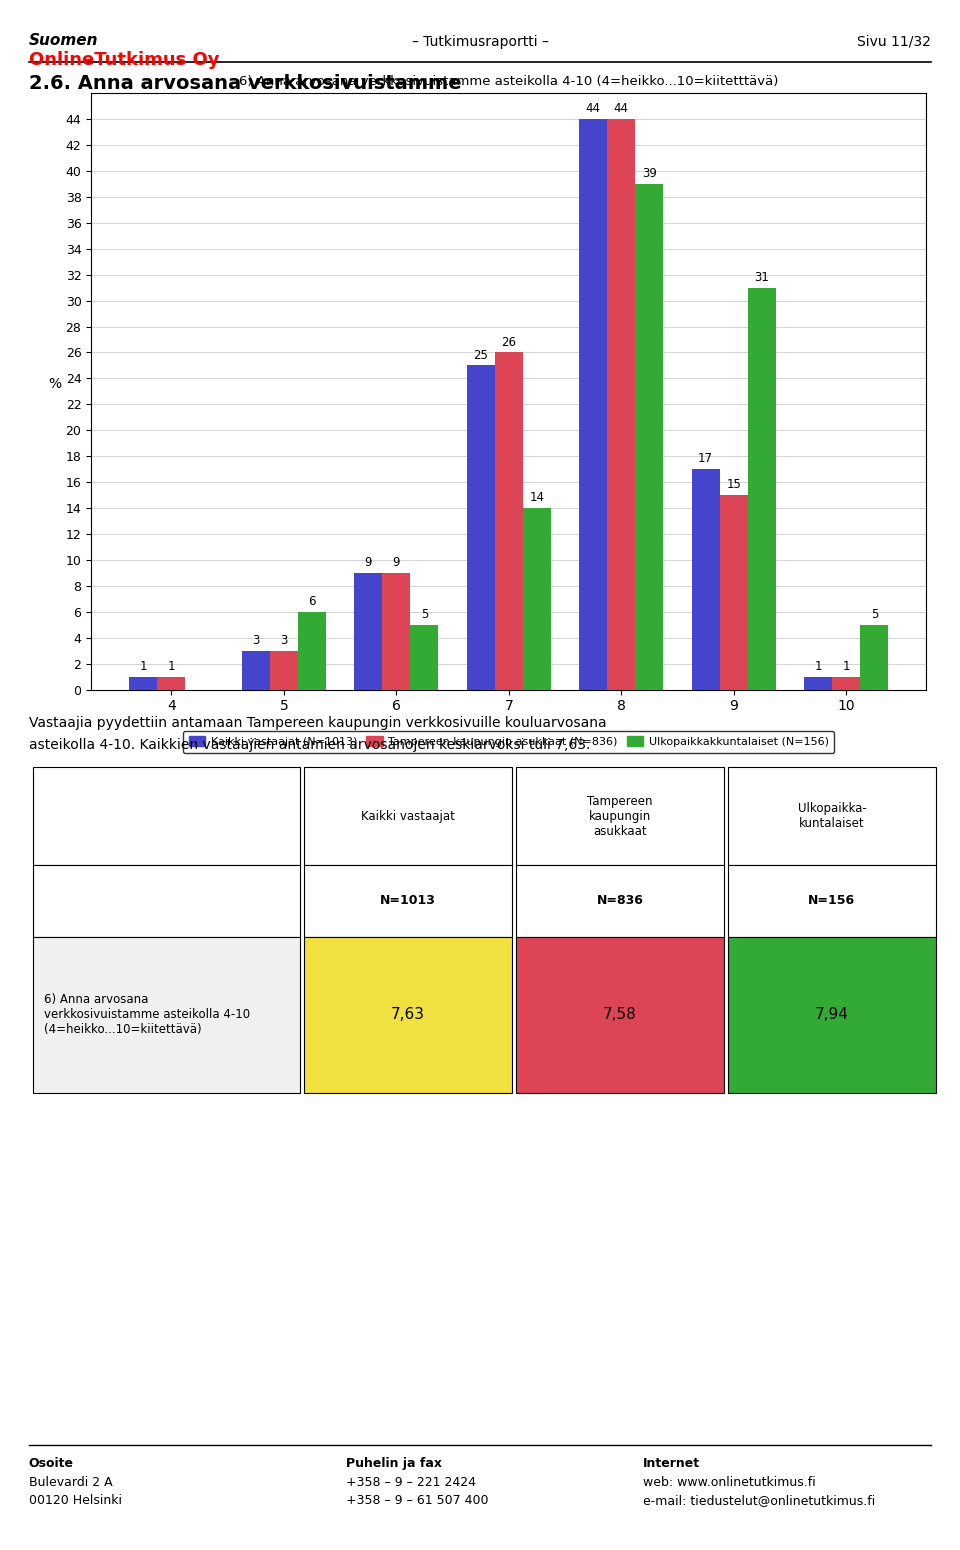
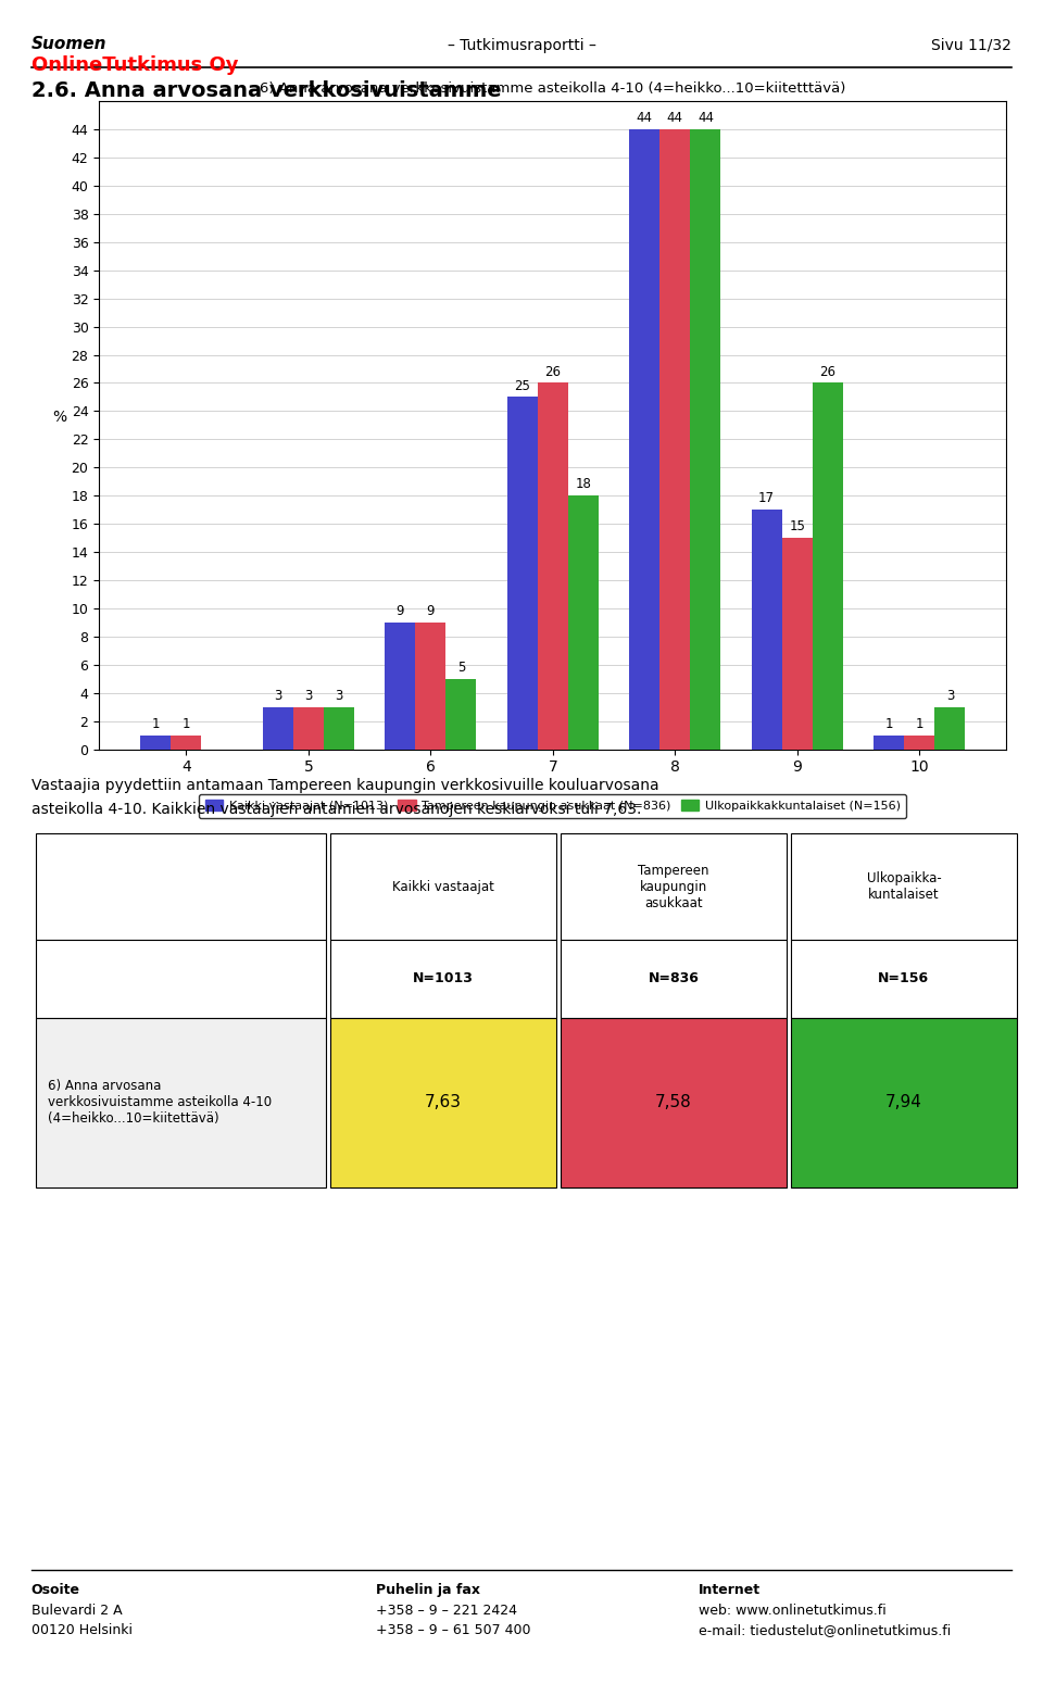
Ulkopaikkakkuntalaiset (N=156)/5: 6 -> 3
Ulkopaikkakkuntalaiset (N=156)/7: 14 -> 18
Ulkopaikkakkuntalaiset (N=156)/8: 39 -> 44
Ulkopaikkakkuntalaiset (N=156)/9: 31 -> 26
Ulkopaikkakkuntalaiset (N=156)/10: 5 -> 3
